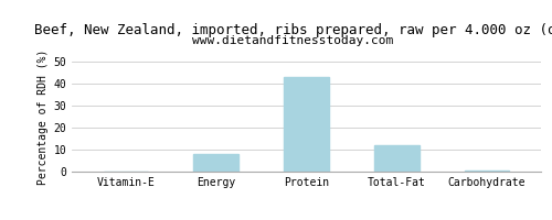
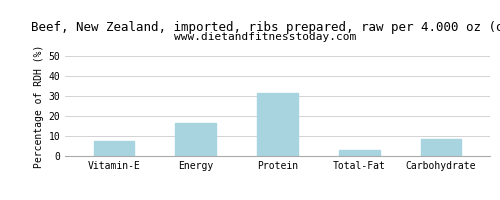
Vitamin-E: 0.2 -> 7.5
Energy: 8.0 -> 16.5
Protein: 43.0 -> 31.5
Total-Fat: 12.0 -> 3.0
Carbohydrate: 0.3 -> 8.5
